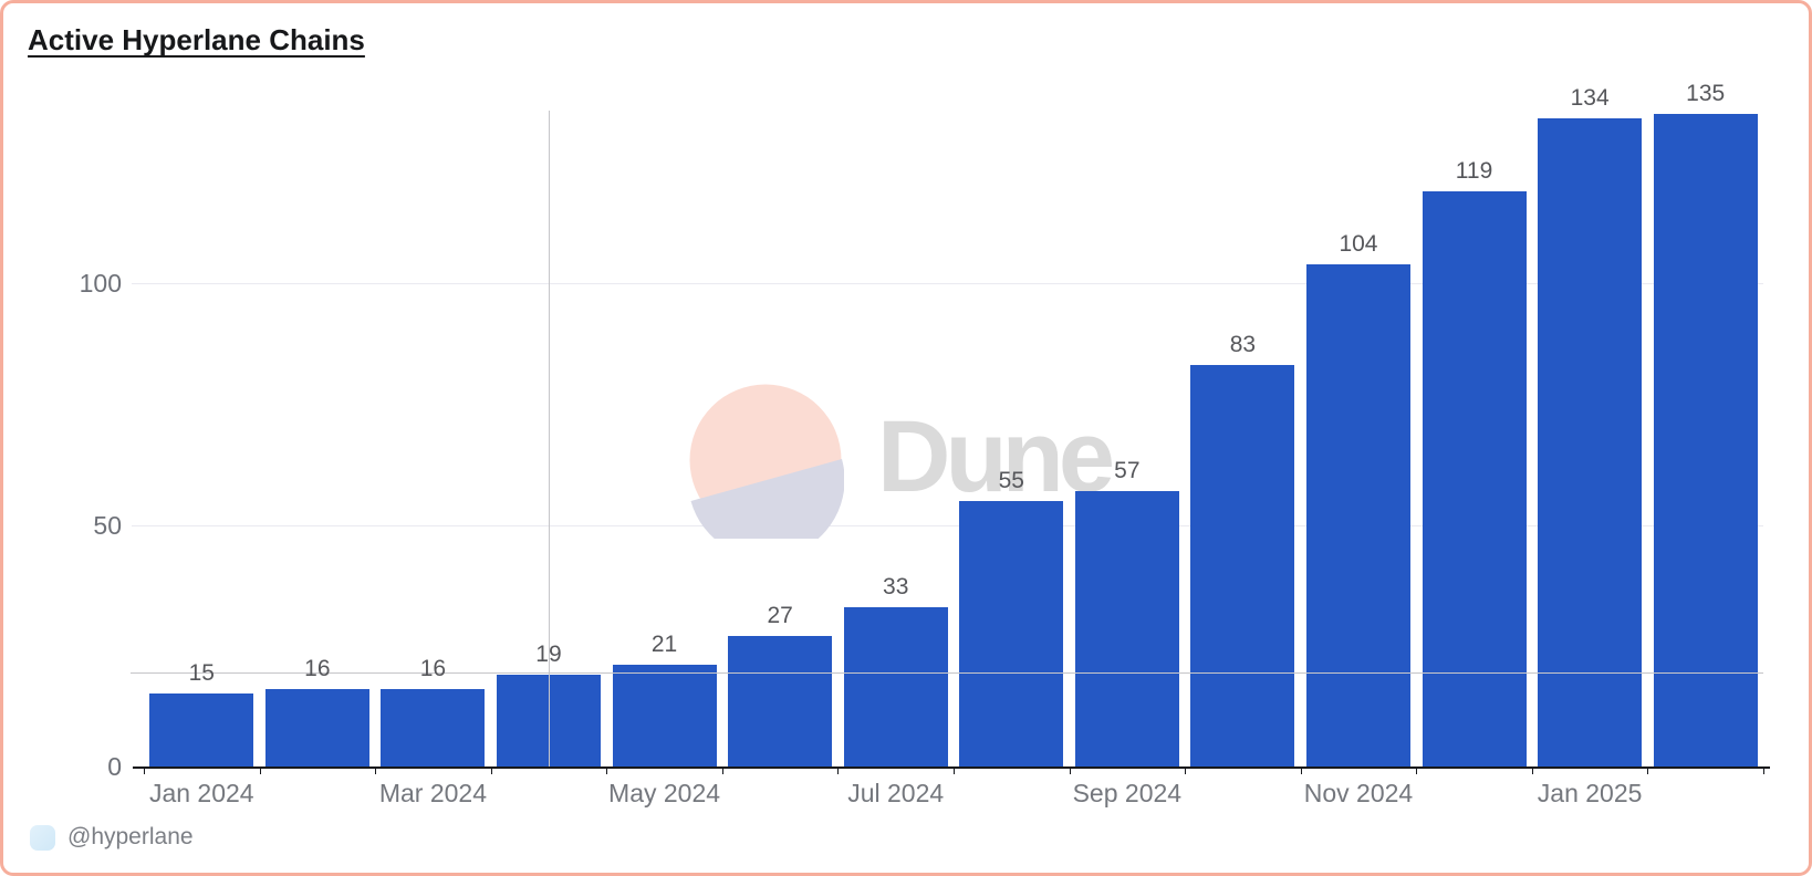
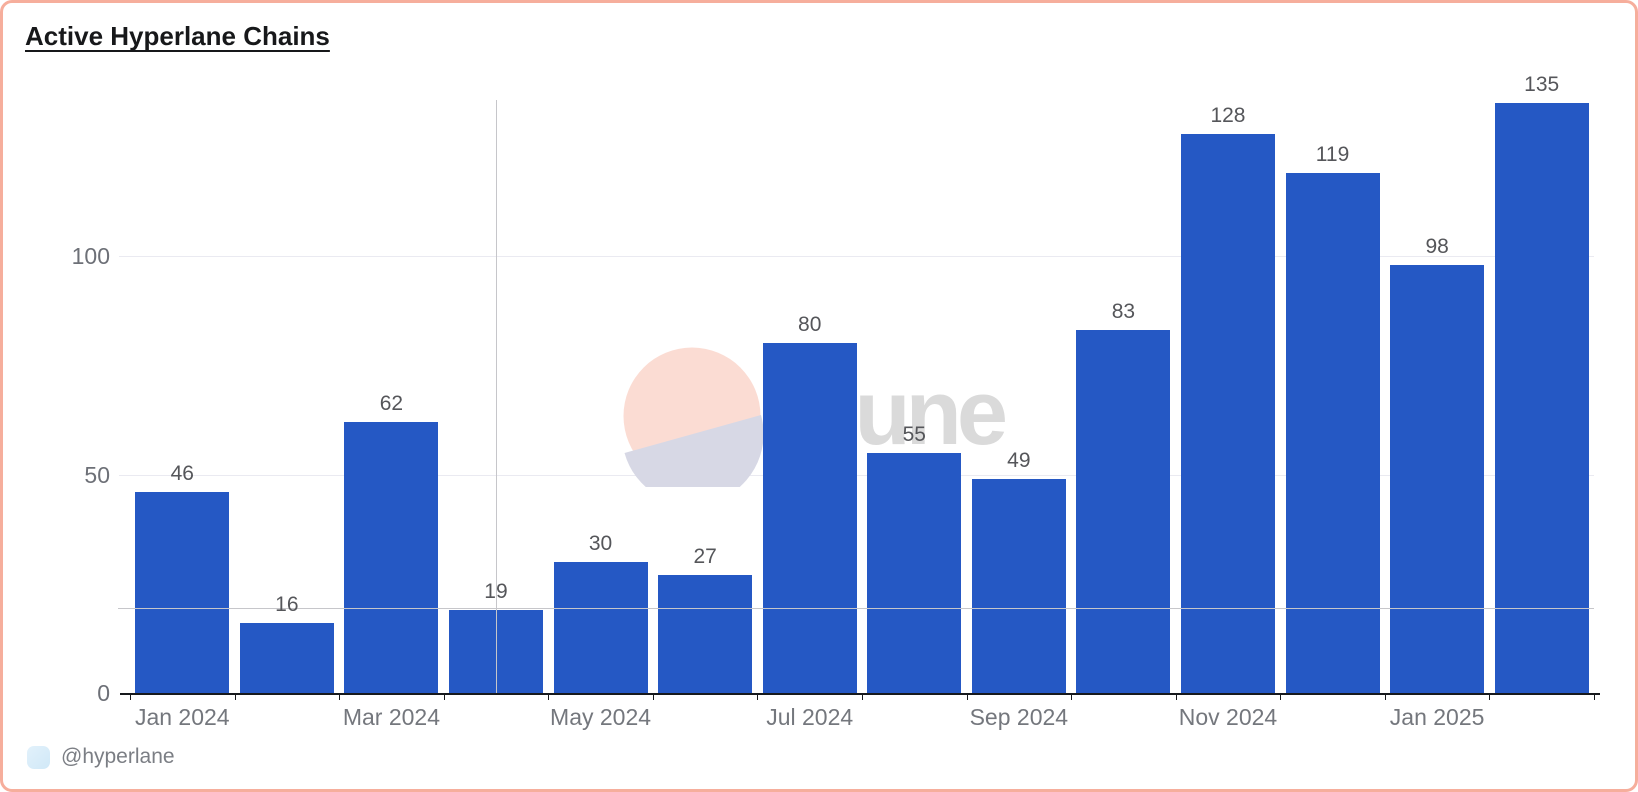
Jan 2024: 15 -> 46
Mar 2024: 16 -> 62
May 2024: 21 -> 30
Jul 2024: 33 -> 80
Sep 2024: 57 -> 49
Nov 2024: 104 -> 128
Jan 2025: 134 -> 98
